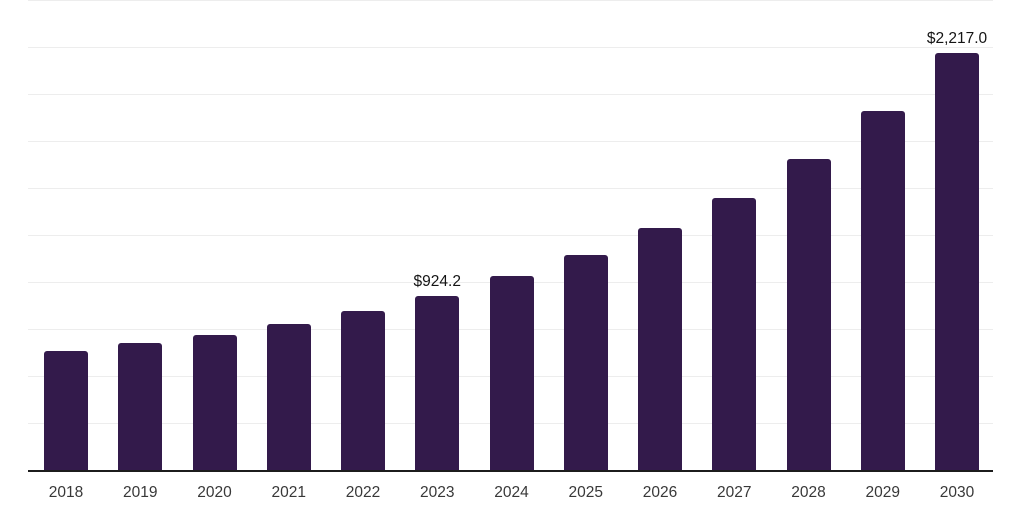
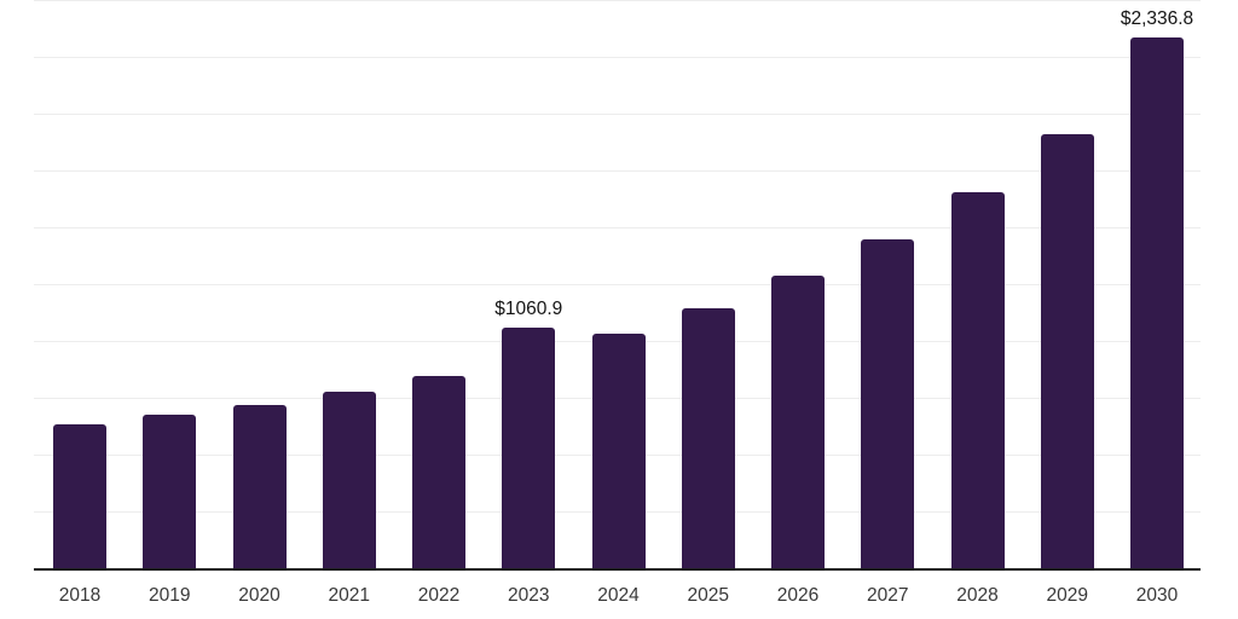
2023: $924.2 -> $1060.9
2030: $2,217.0 -> $2,336.8
